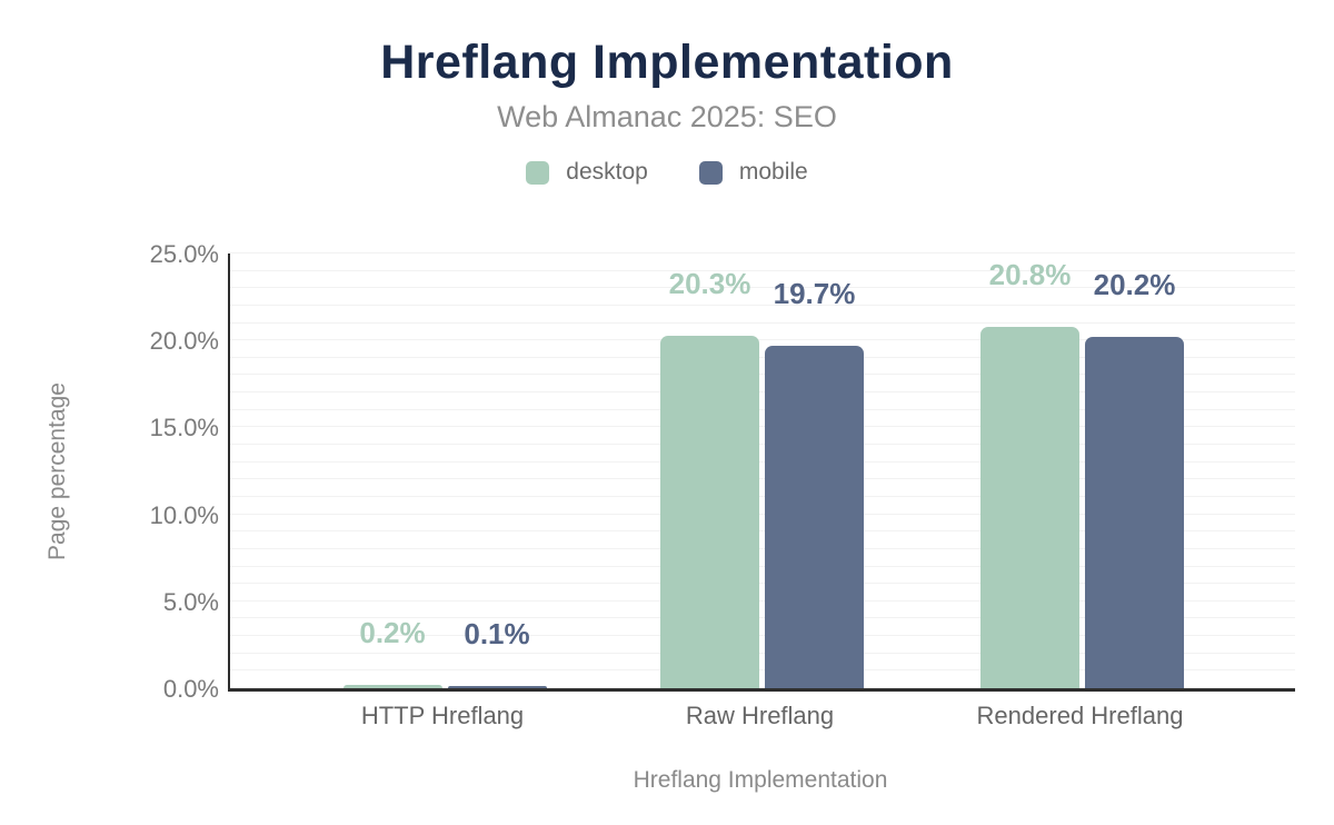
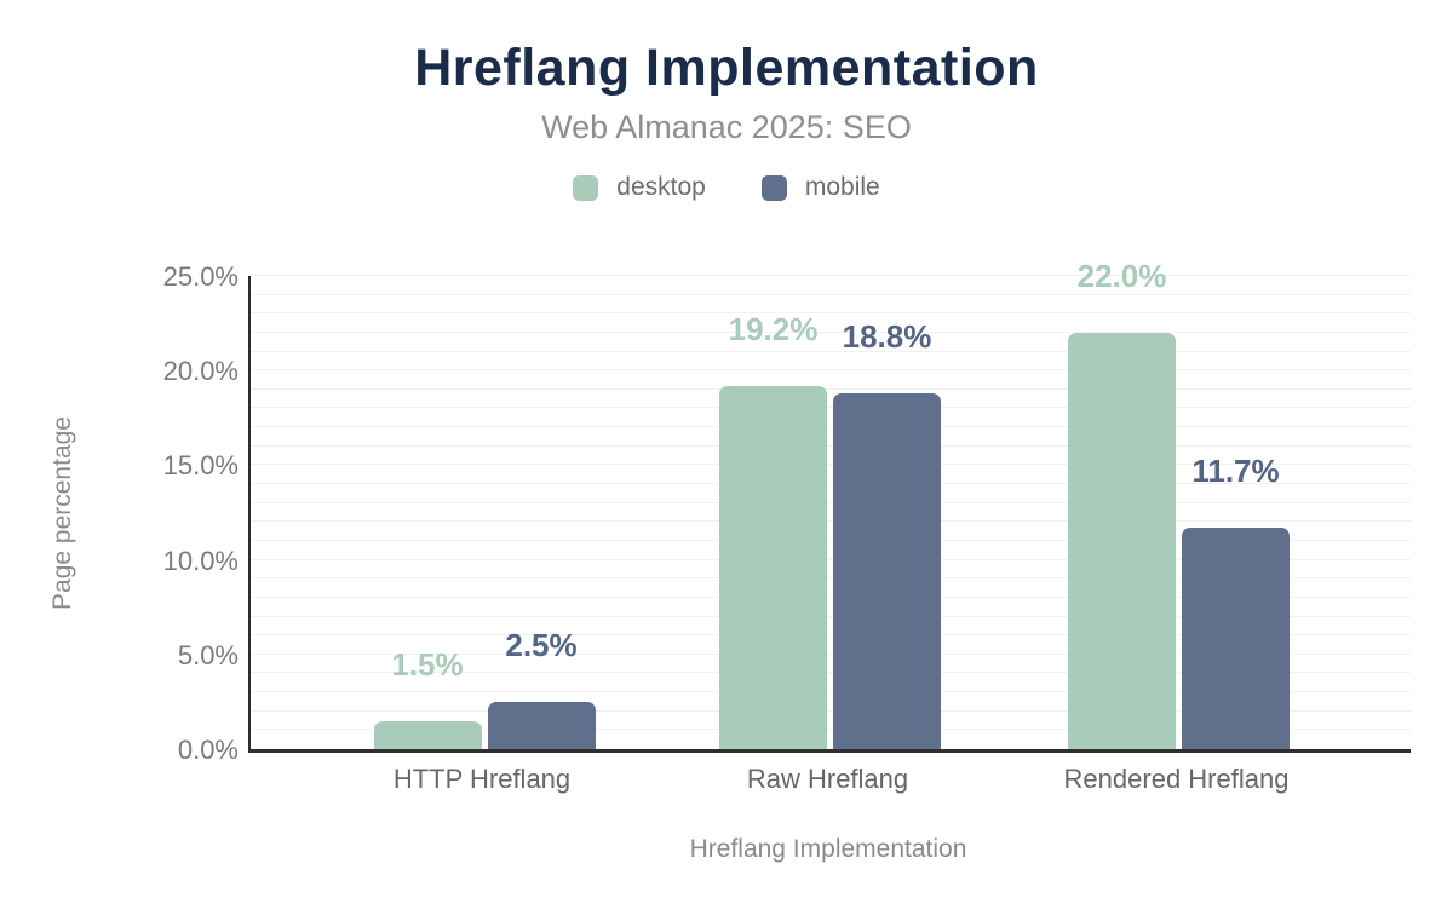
desktop/HTTP Hreflang: 0.2% -> 1.5%
mobile/HTTP Hreflang: 0.1% -> 2.5%
desktop/Raw Hreflang: 20.3% -> 19.2%
mobile/Raw Hreflang: 19.7% -> 18.8%
desktop/Rendered Hreflang: 20.8% -> 22.0%
mobile/Rendered Hreflang: 20.2% -> 11.7%
